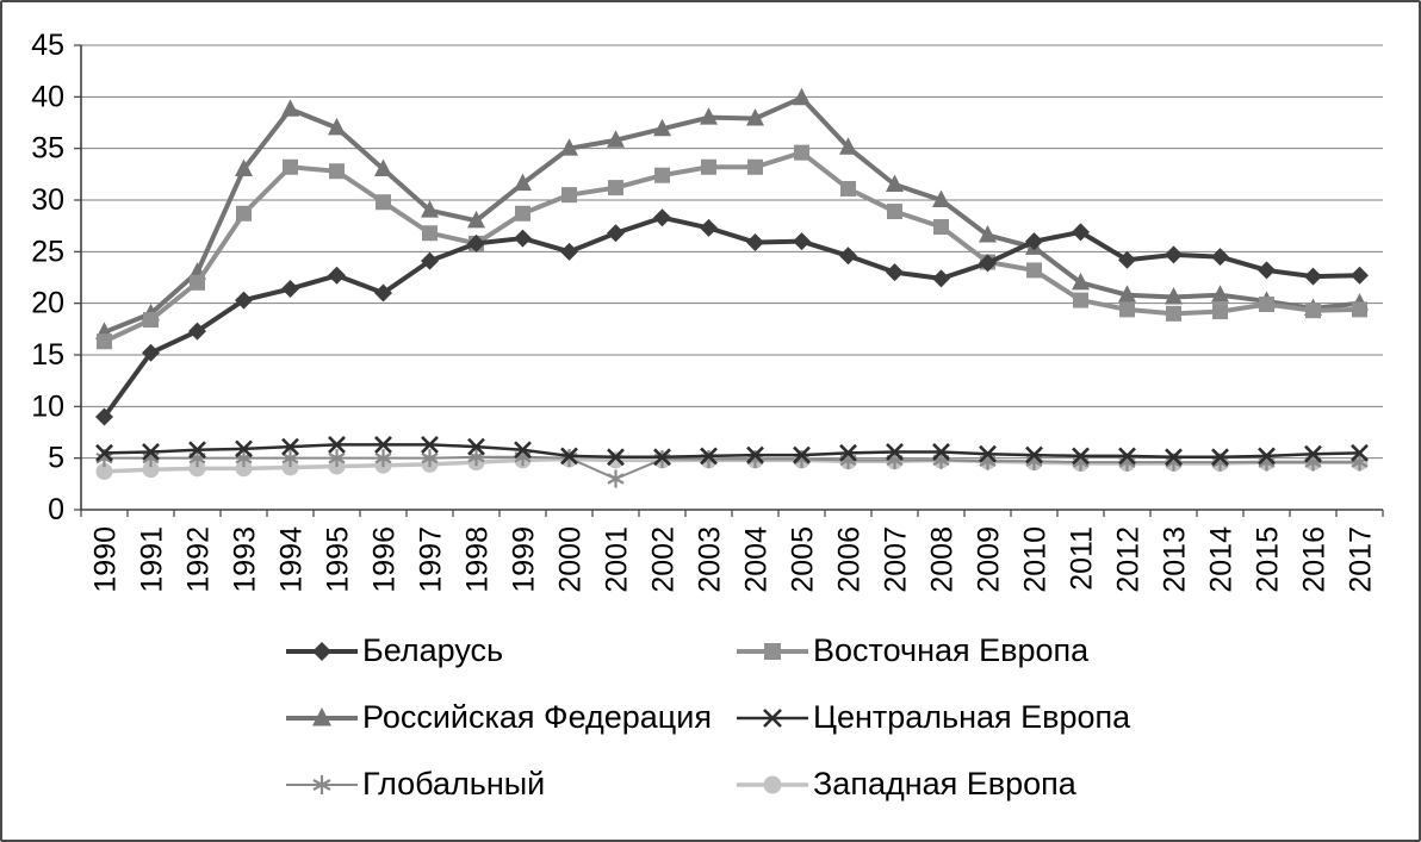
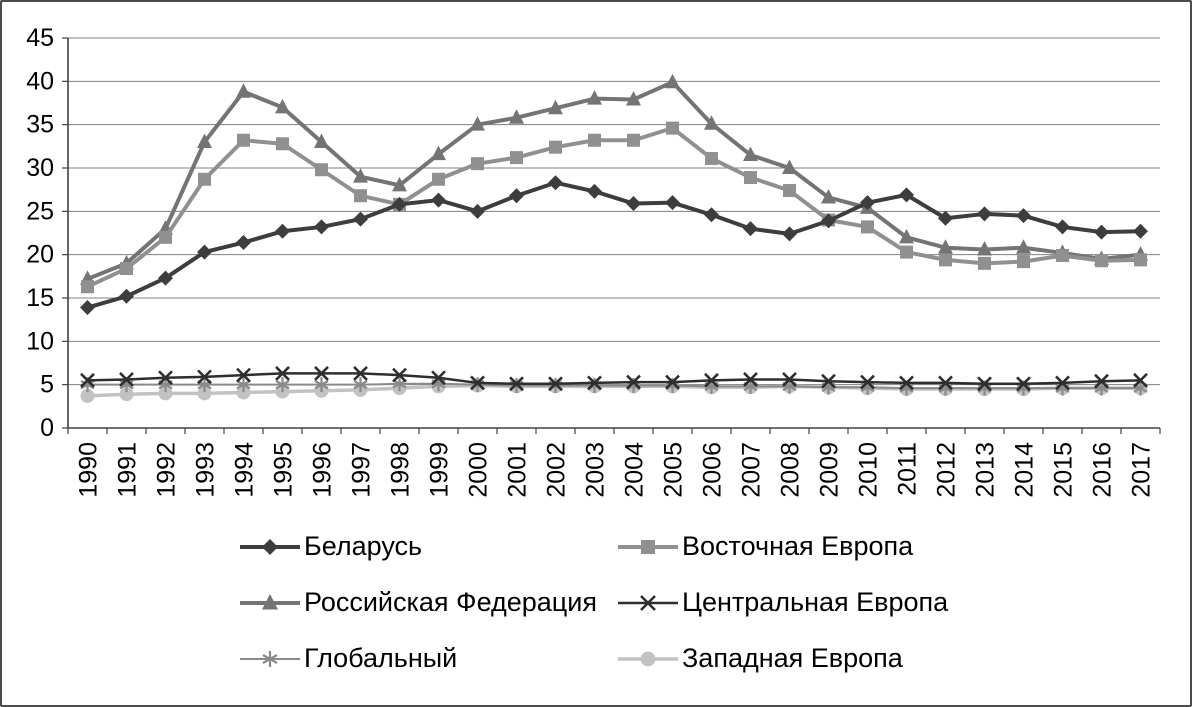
Беларусь/1990: 9 -> 14
Беларусь/1996: 21 -> 23
Глобальный/2001: 3 -> 5
